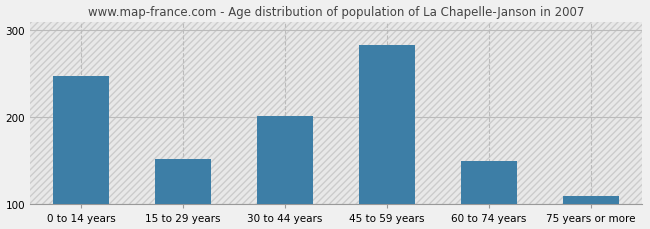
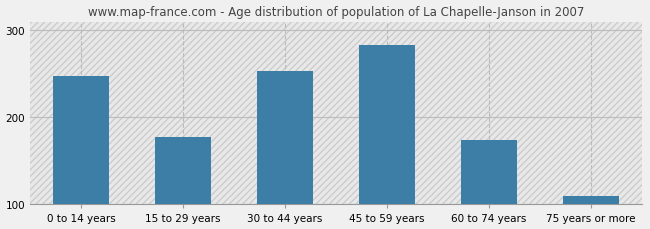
15 to 29 years: 152 -> 177
30 to 44 years: 202 -> 253
60 to 74 years: 150 -> 174
